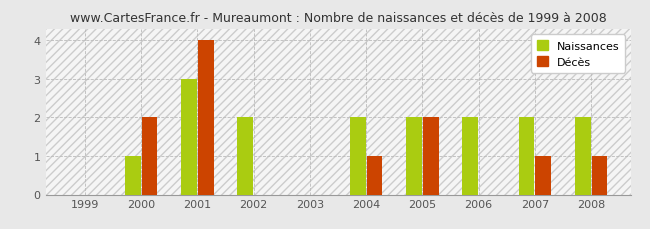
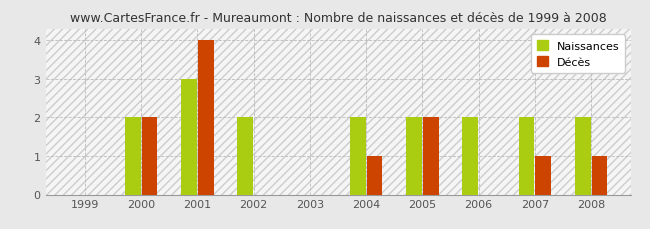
Naissances/2000: 1 -> 2
